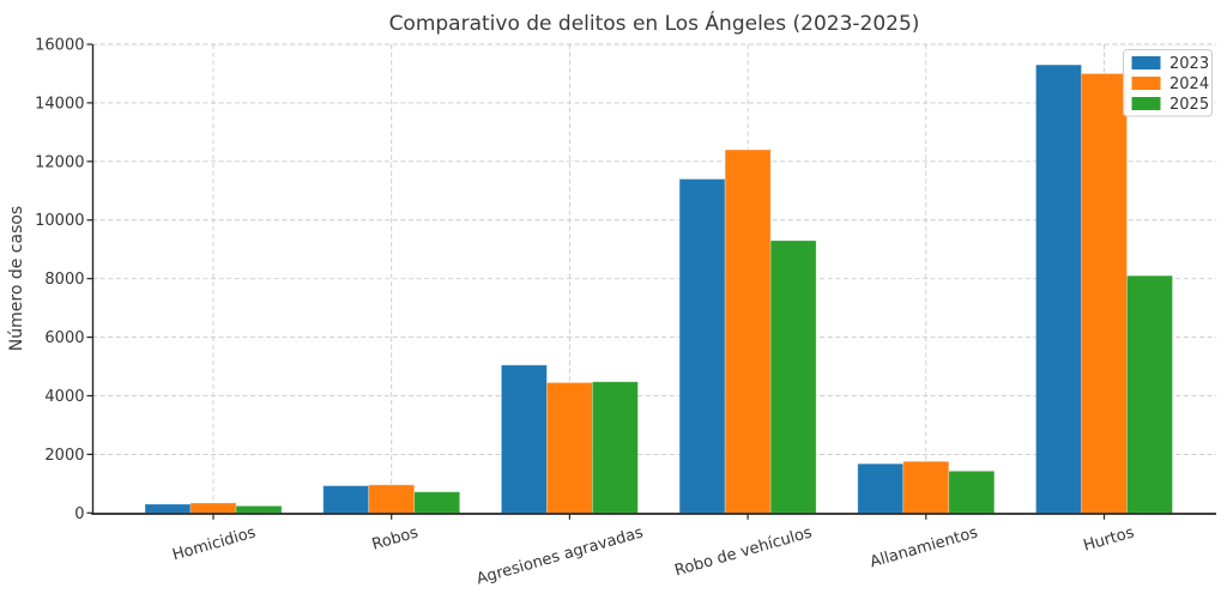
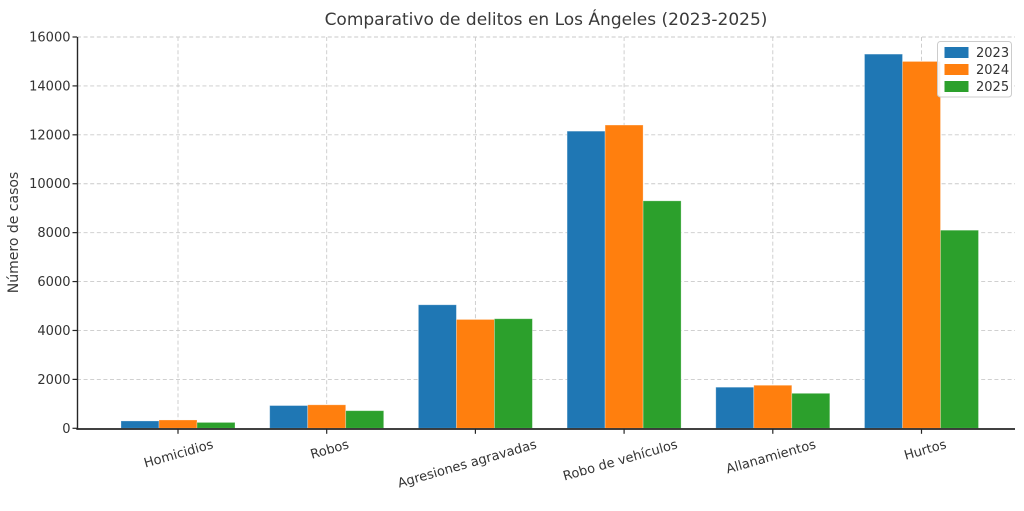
2023/Robo de vehículos: 11400 -> 12200
